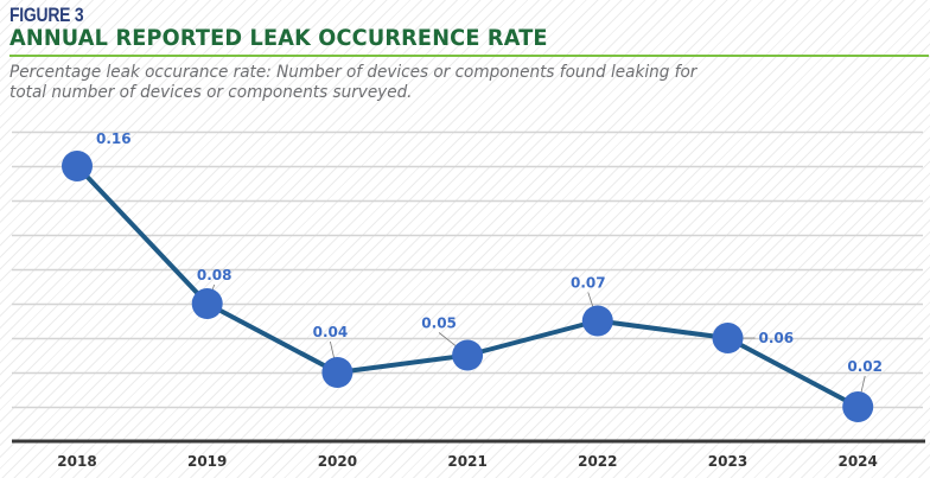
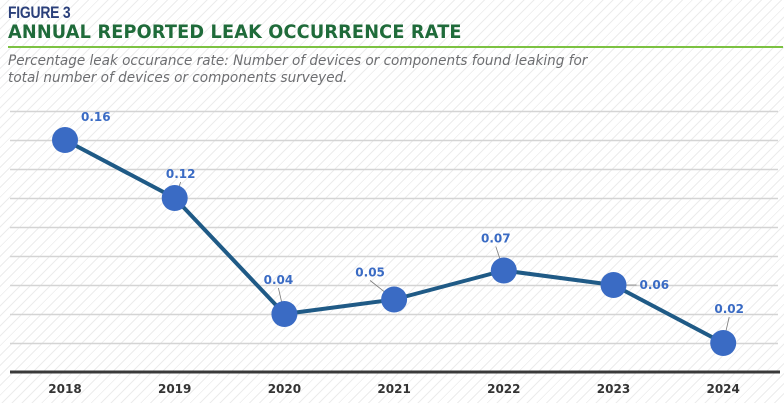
2019: 0.08 -> 0.12
